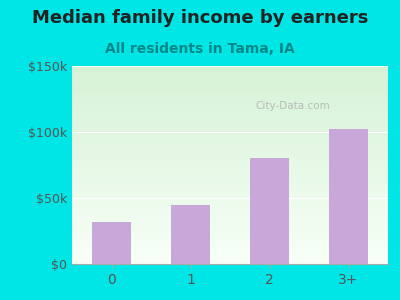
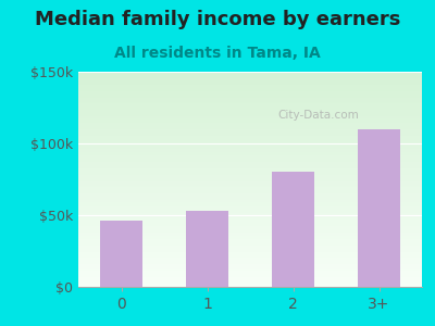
0: $32k -> $46k
1: $45k -> $53k
3+: $102k -> $110k
